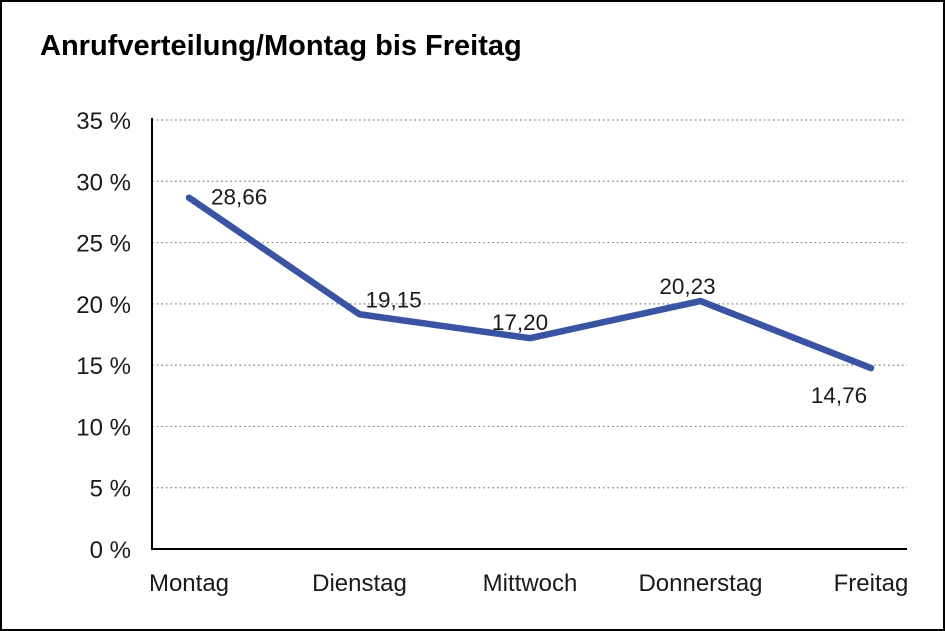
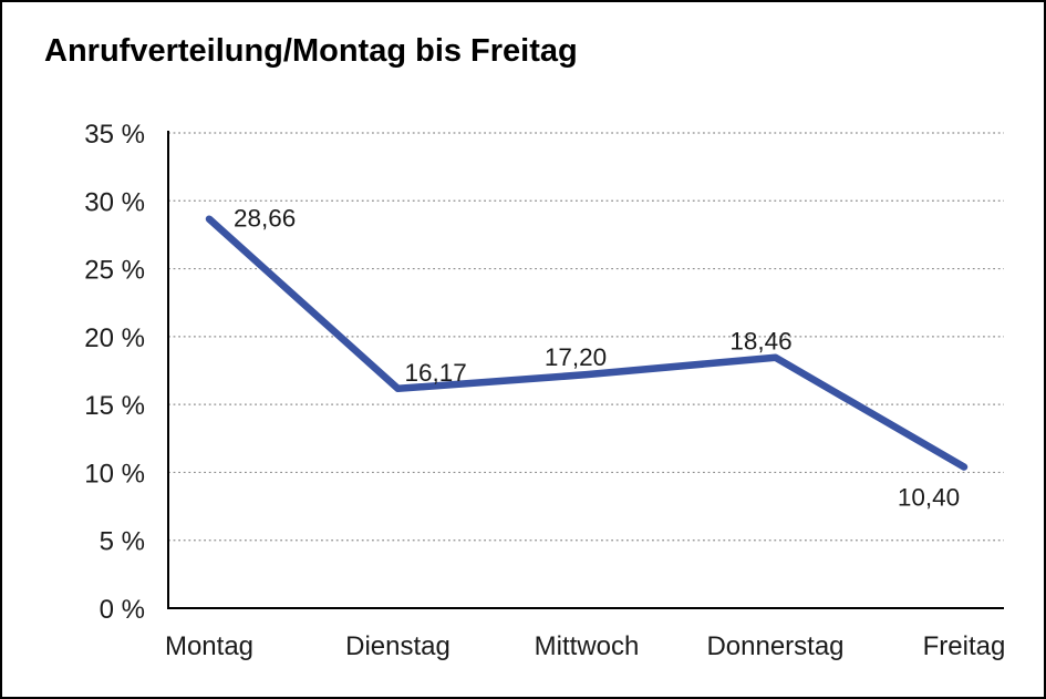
Dienstag: 19,15 -> 16,17
Donnerstag: 20,23 -> 18,46
Freitag: 14,76 -> 10,40
